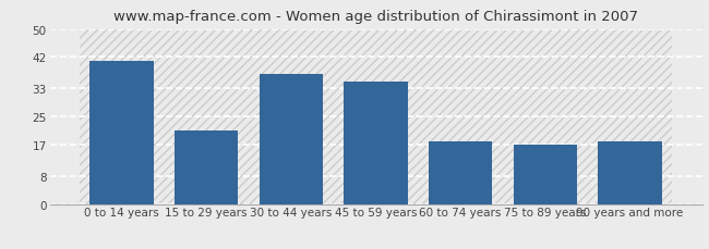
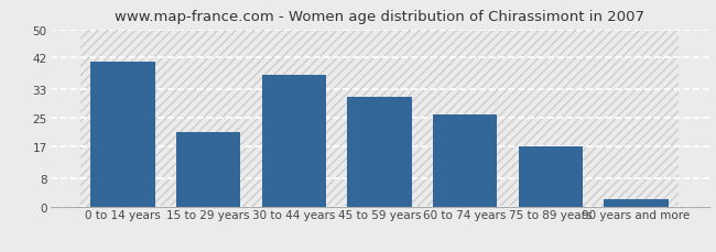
45 to 59 years: 35 -> 31
60 to 74 years: 18 -> 26
90 years and more: 18 -> 2
